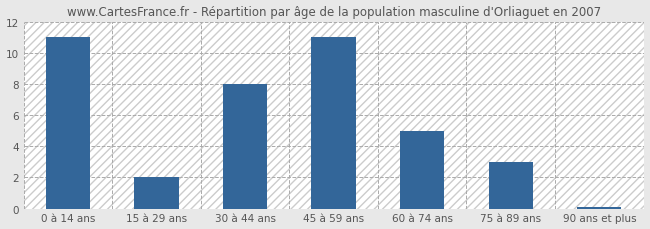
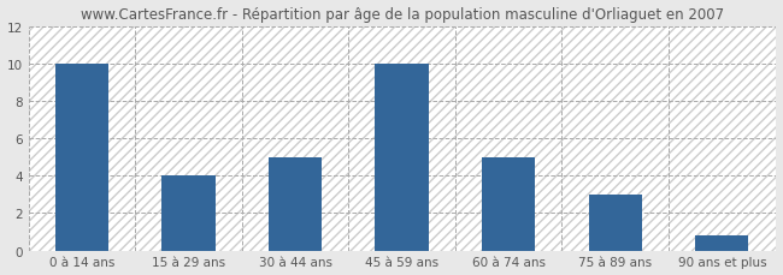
0 à 14 ans: 11.0 -> 10.0
15 à 29 ans: 2.0 -> 4.0
30 à 44 ans: 8.0 -> 5.0
45 à 59 ans: 11.0 -> 10.0
90 ans et plus: 0.1 -> 0.8
